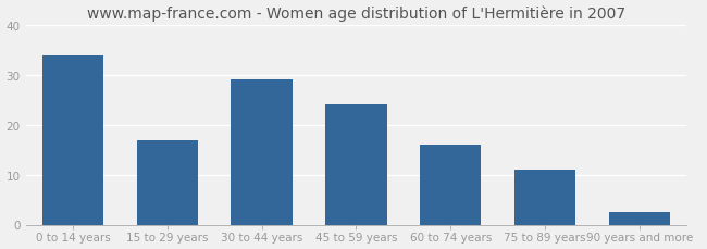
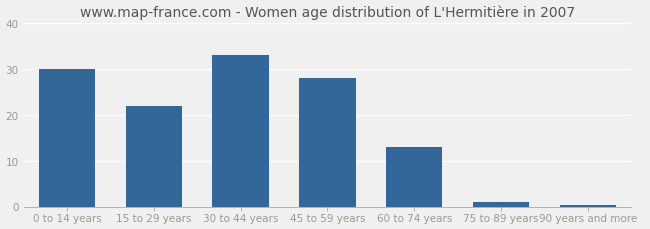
0 to 14 years: 34.0 -> 30.0
15 to 29 years: 17.0 -> 22.0
30 to 44 years: 29.0 -> 33.0
45 to 59 years: 24.0 -> 28.0
60 to 74 years: 16.0 -> 13.0
75 to 89 years: 11.0 -> 1.0
90 years and more: 2.5 -> 0.3
